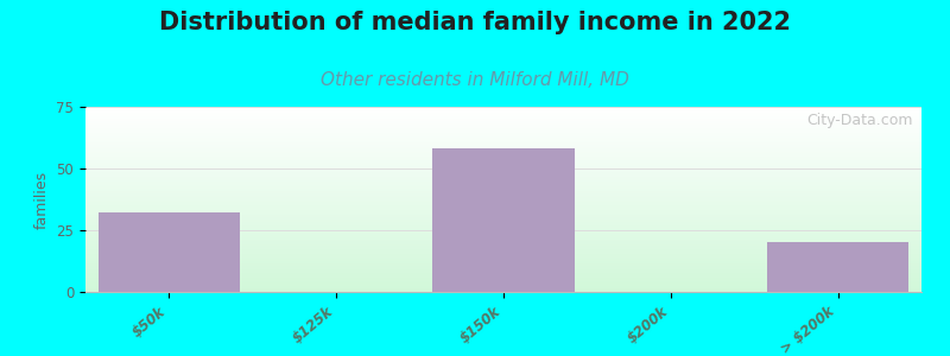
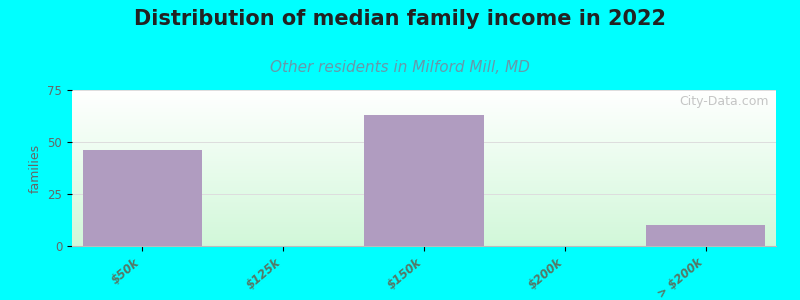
$50k: 32 -> 46
$150k: 58 -> 63
> $200k: 20 -> 10
